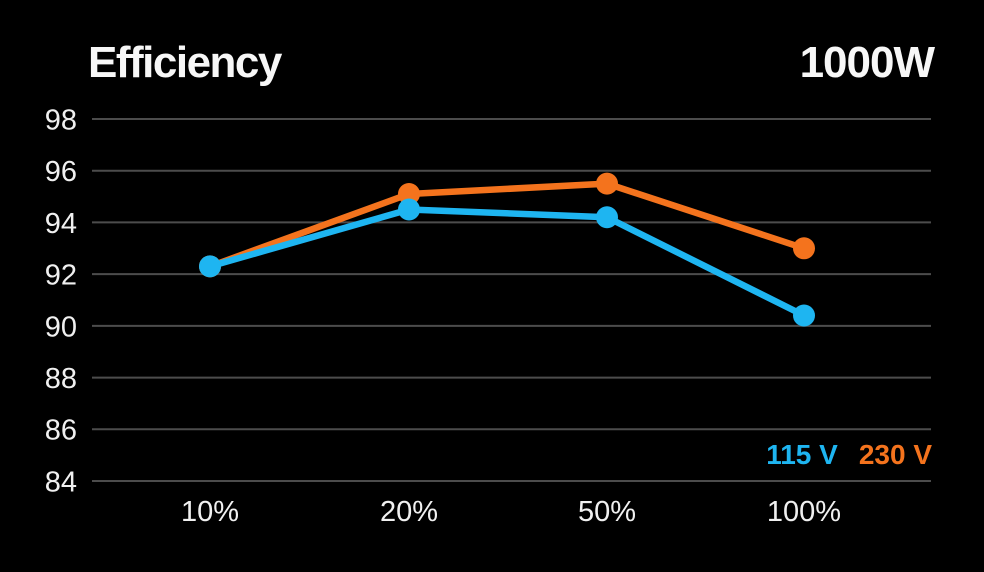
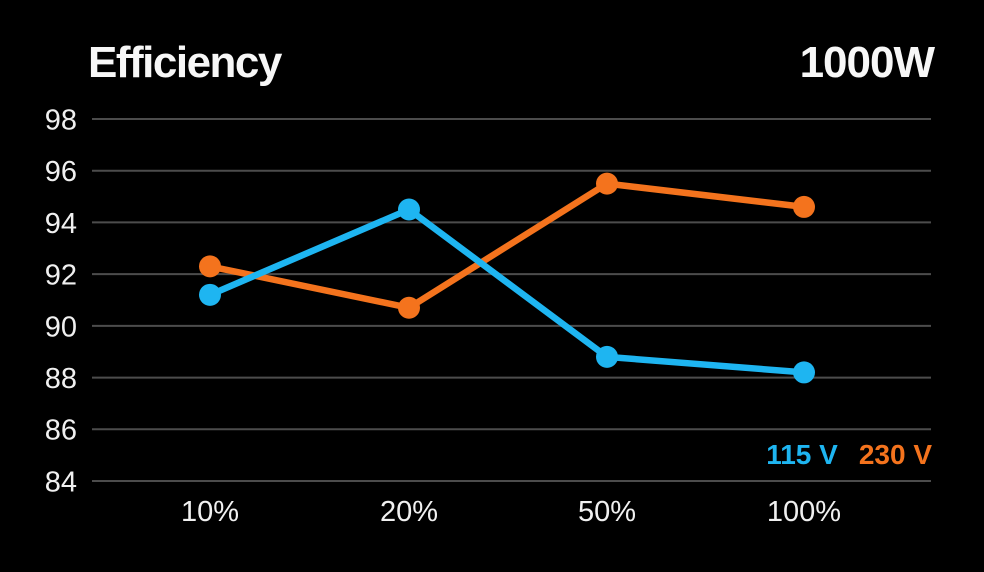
115 V/10%: 92.3 -> 91.2
230 V/20%: 95.1 -> 90.7
115 V/50%: 94.2 -> 88.8
115 V/100%: 90.4 -> 88.2
230 V/100%: 93.0 -> 94.6
